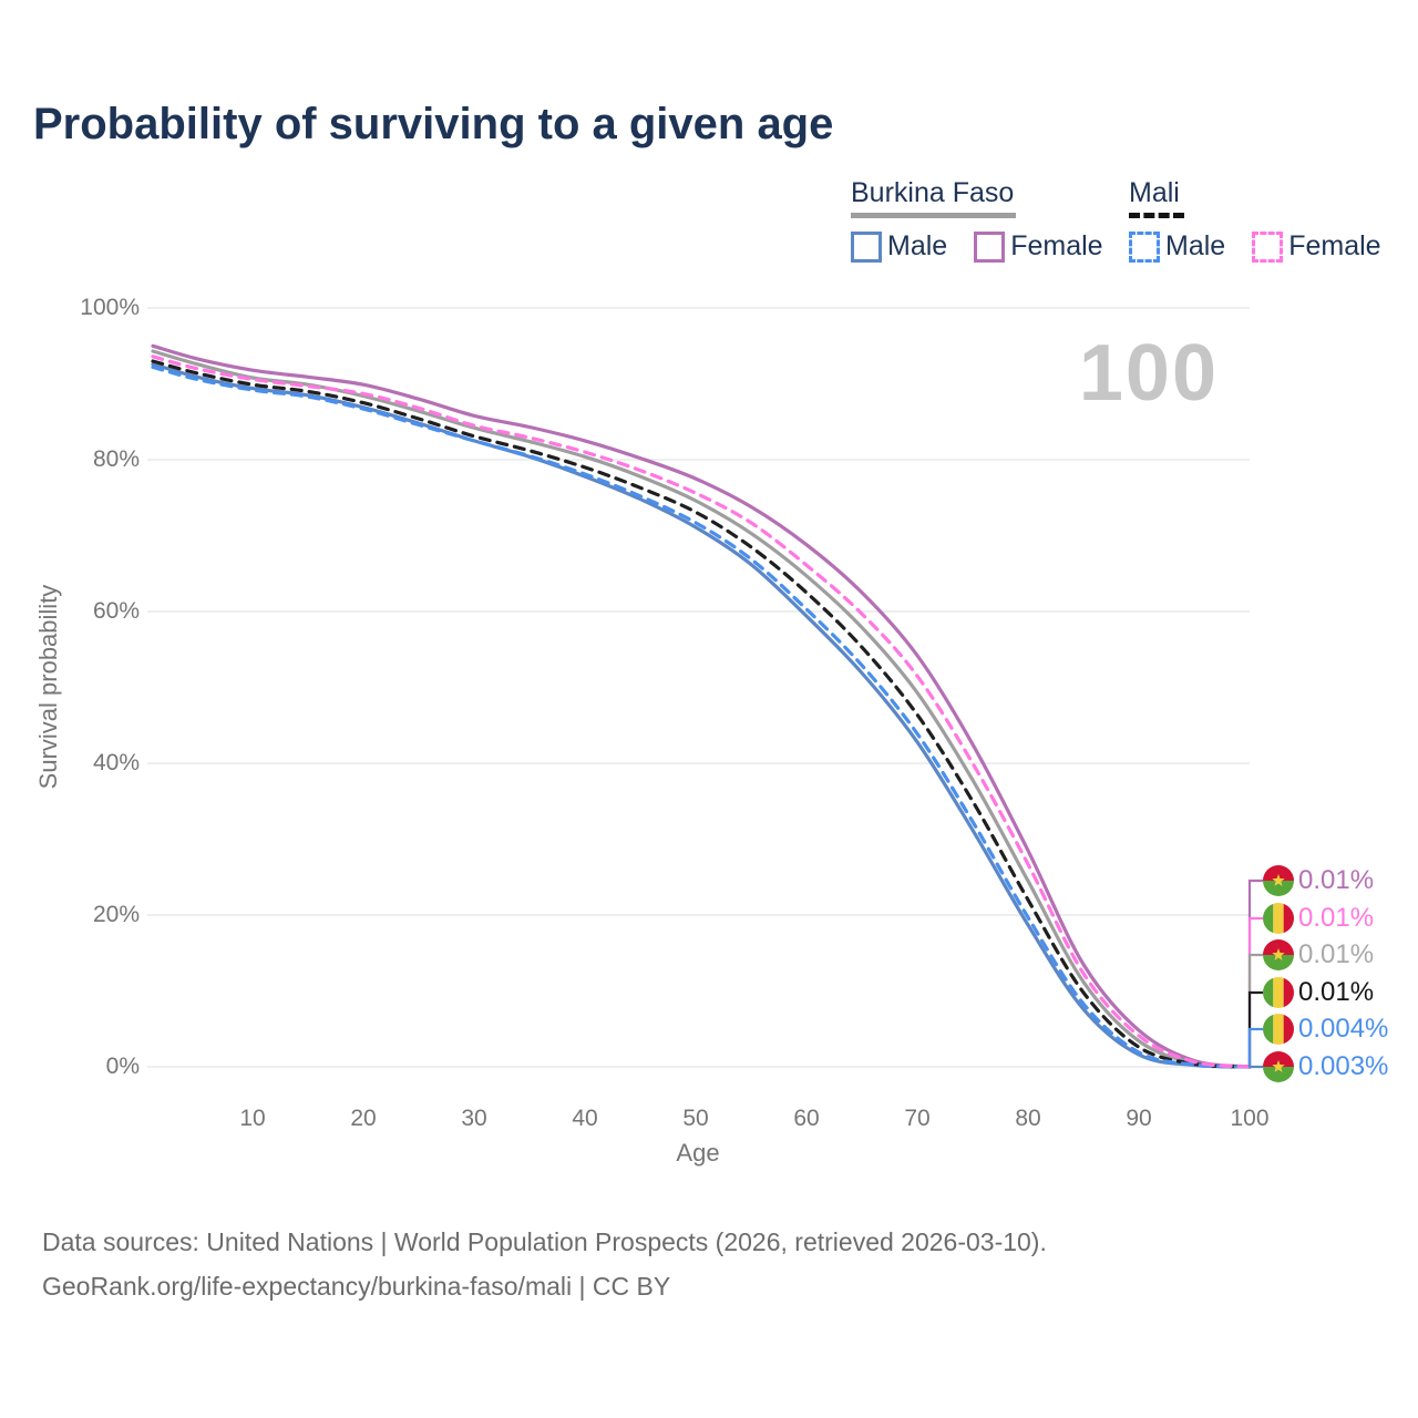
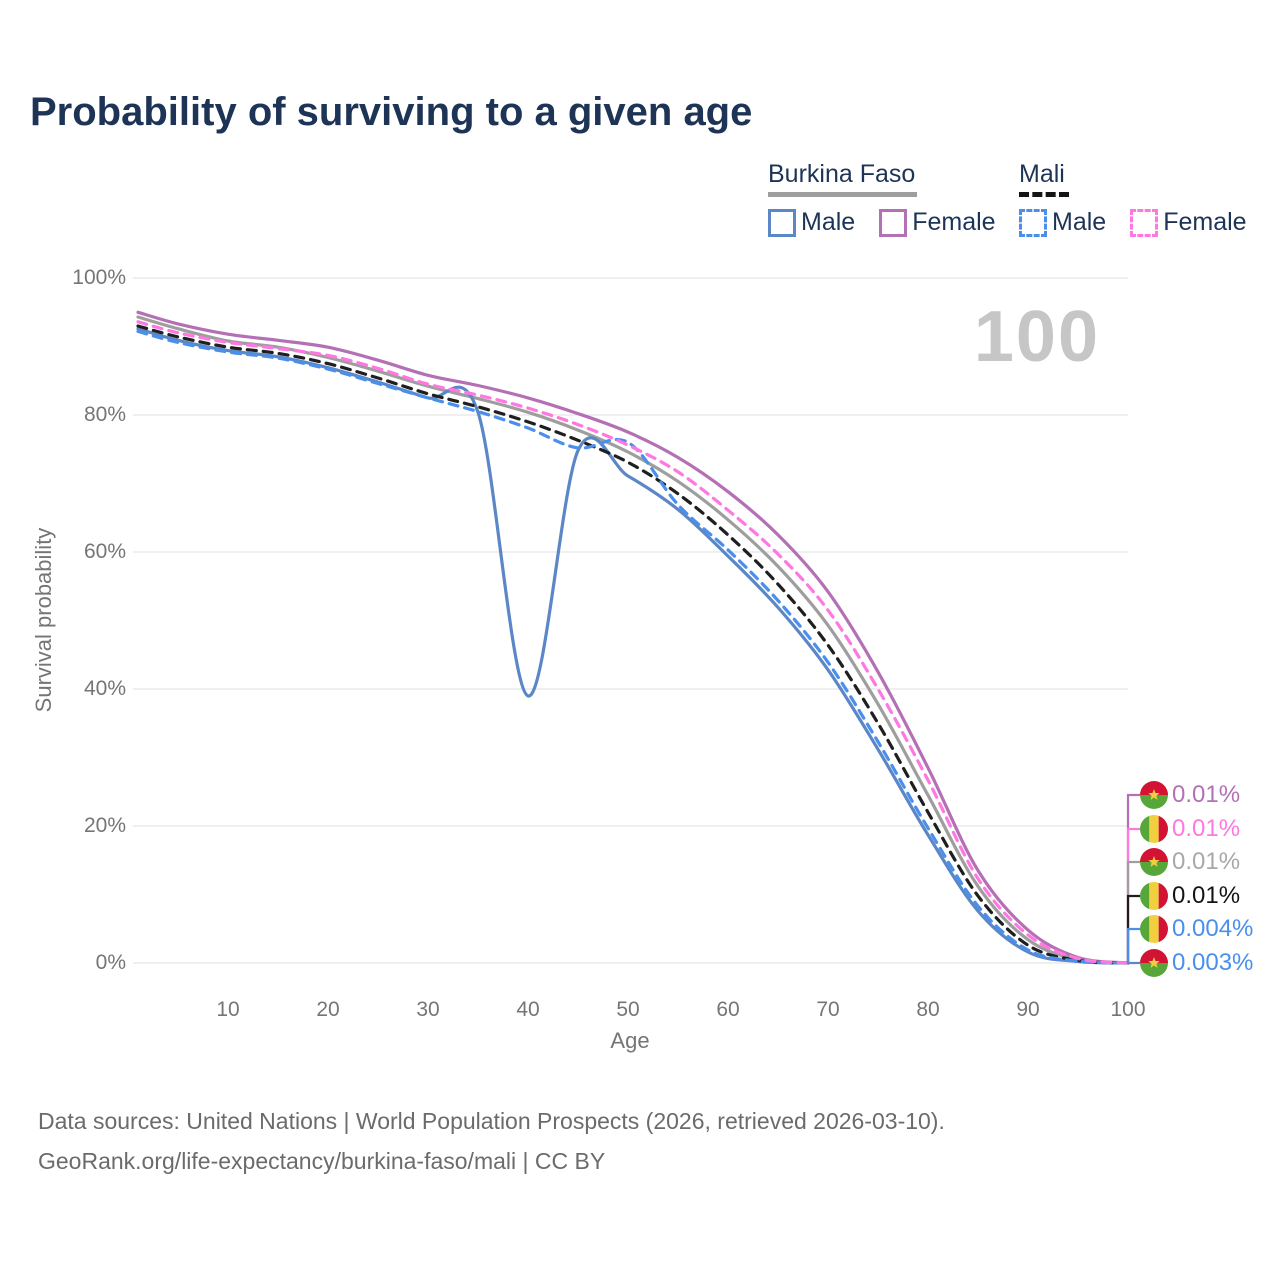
Burkina Faso Male/40: 78% -> 39%
Mali Male/50: 72% -> 76%
